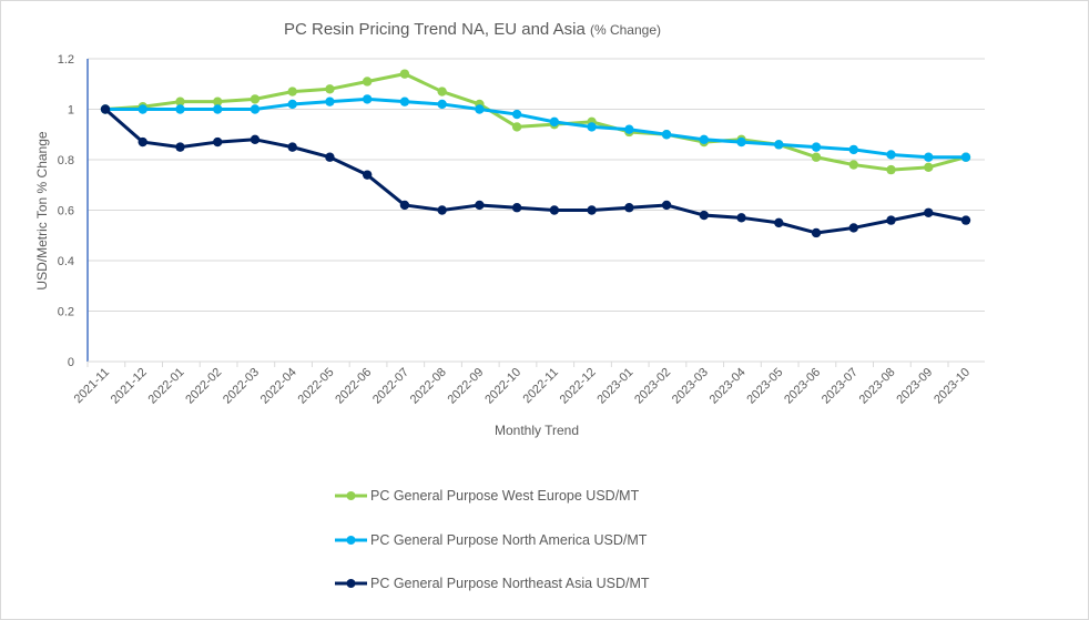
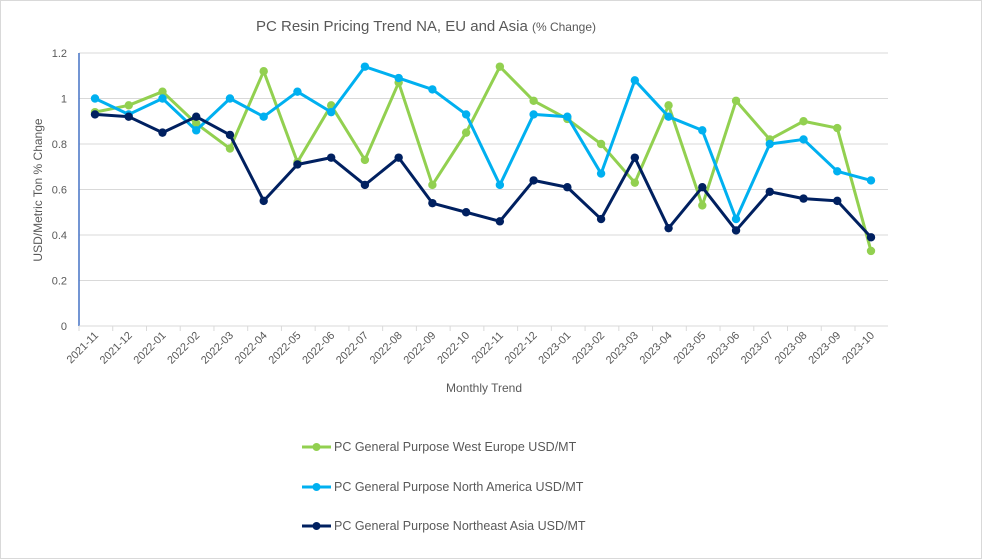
PC General Purpose West Europe USD/MT/2021-11: 1.00 -> 0.94
PC General Purpose Northeast Asia USD/MT/2021-11: 1.00 -> 0.93
PC General Purpose West Europe USD/MT/2021-12: 1.01 -> 0.97
PC General Purpose North America USD/MT/2021-12: 1.00 -> 0.93
PC General Purpose Northeast Asia USD/MT/2021-12: 0.87 -> 0.92
PC General Purpose West Europe USD/MT/2022-02: 1.03 -> 0.89
PC General Purpose North America USD/MT/2022-02: 1.00 -> 0.86
PC General Purpose Northeast Asia USD/MT/2022-02: 0.87 -> 0.92
PC General Purpose West Europe USD/MT/2022-03: 1.04 -> 0.78
PC General Purpose Northeast Asia USD/MT/2022-03: 0.88 -> 0.84
PC General Purpose West Europe USD/MT/2022-04: 1.07 -> 1.12
PC General Purpose North America USD/MT/2022-04: 1.02 -> 0.92
PC General Purpose Northeast Asia USD/MT/2022-04: 0.85 -> 0.55
PC General Purpose West Europe USD/MT/2022-05: 1.08 -> 0.72
PC General Purpose Northeast Asia USD/MT/2022-05: 0.81 -> 0.71
PC General Purpose West Europe USD/MT/2022-06: 1.11 -> 0.97
PC General Purpose North America USD/MT/2022-06: 1.04 -> 0.94
PC General Purpose West Europe USD/MT/2022-07: 1.14 -> 0.73
PC General Purpose North America USD/MT/2022-07: 1.03 -> 1.14
PC General Purpose North America USD/MT/2022-08: 1.02 -> 1.09
PC General Purpose Northeast Asia USD/MT/2022-08: 0.60 -> 0.74
PC General Purpose West Europe USD/MT/2022-09: 1.02 -> 0.62
PC General Purpose North America USD/MT/2022-09: 1.00 -> 1.04
PC General Purpose Northeast Asia USD/MT/2022-09: 0.62 -> 0.54
PC General Purpose West Europe USD/MT/2022-10: 0.93 -> 0.85
PC General Purpose North America USD/MT/2022-10: 0.98 -> 0.93
PC General Purpose Northeast Asia USD/MT/2022-10: 0.61 -> 0.50
PC General Purpose West Europe USD/MT/2022-11: 0.94 -> 1.14
PC General Purpose North America USD/MT/2022-11: 0.95 -> 0.62
PC General Purpose Northeast Asia USD/MT/2022-11: 0.60 -> 0.46
PC General Purpose West Europe USD/MT/2022-12: 0.95 -> 0.99
PC General Purpose Northeast Asia USD/MT/2022-12: 0.60 -> 0.64
PC General Purpose West Europe USD/MT/2023-02: 0.90 -> 0.80
PC General Purpose North America USD/MT/2023-02: 0.90 -> 0.67
PC General Purpose Northeast Asia USD/MT/2023-02: 0.62 -> 0.47
PC General Purpose West Europe USD/MT/2023-03: 0.87 -> 0.63
PC General Purpose North America USD/MT/2023-03: 0.88 -> 1.08
PC General Purpose Northeast Asia USD/MT/2023-03: 0.58 -> 0.74
PC General Purpose West Europe USD/MT/2023-04: 0.88 -> 0.97
PC General Purpose North America USD/MT/2023-04: 0.87 -> 0.92
PC General Purpose Northeast Asia USD/MT/2023-04: 0.57 -> 0.43
PC General Purpose West Europe USD/MT/2023-05: 0.86 -> 0.53
PC General Purpose Northeast Asia USD/MT/2023-05: 0.55 -> 0.61
PC General Purpose West Europe USD/MT/2023-06: 0.81 -> 0.99
PC General Purpose North America USD/MT/2023-06: 0.85 -> 0.47
PC General Purpose Northeast Asia USD/MT/2023-06: 0.51 -> 0.42
PC General Purpose West Europe USD/MT/2023-07: 0.78 -> 0.82
PC General Purpose North America USD/MT/2023-07: 0.84 -> 0.80
PC General Purpose Northeast Asia USD/MT/2023-07: 0.53 -> 0.59
PC General Purpose West Europe USD/MT/2023-08: 0.76 -> 0.90
PC General Purpose West Europe USD/MT/2023-09: 0.77 -> 0.87
PC General Purpose North America USD/MT/2023-09: 0.81 -> 0.68
PC General Purpose Northeast Asia USD/MT/2023-09: 0.59 -> 0.55
PC General Purpose West Europe USD/MT/2023-10: 0.81 -> 0.33
PC General Purpose North America USD/MT/2023-10: 0.81 -> 0.64
PC General Purpose Northeast Asia USD/MT/2023-10: 0.56 -> 0.39
